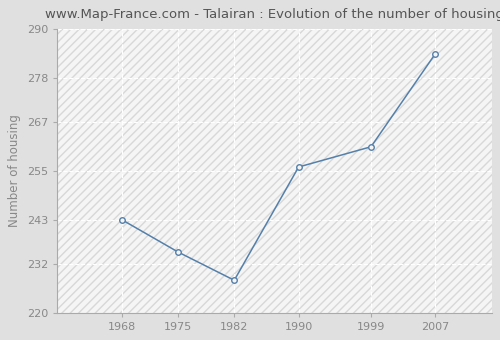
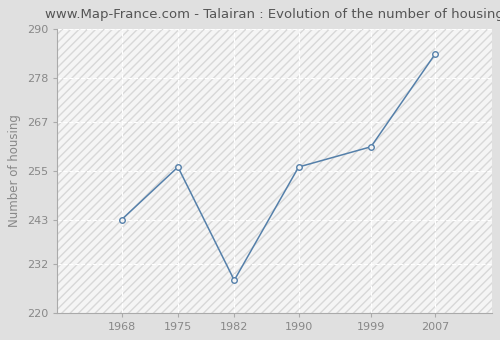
1975: 235 -> 256
